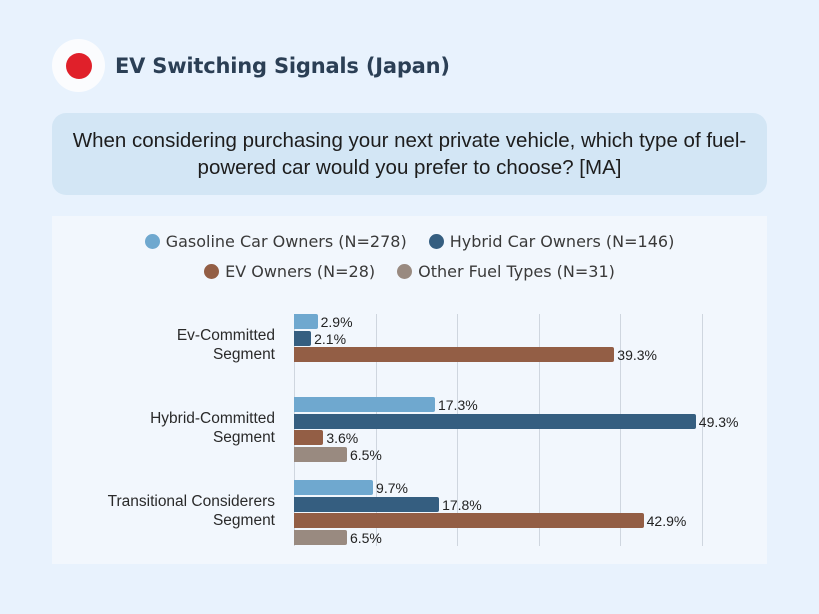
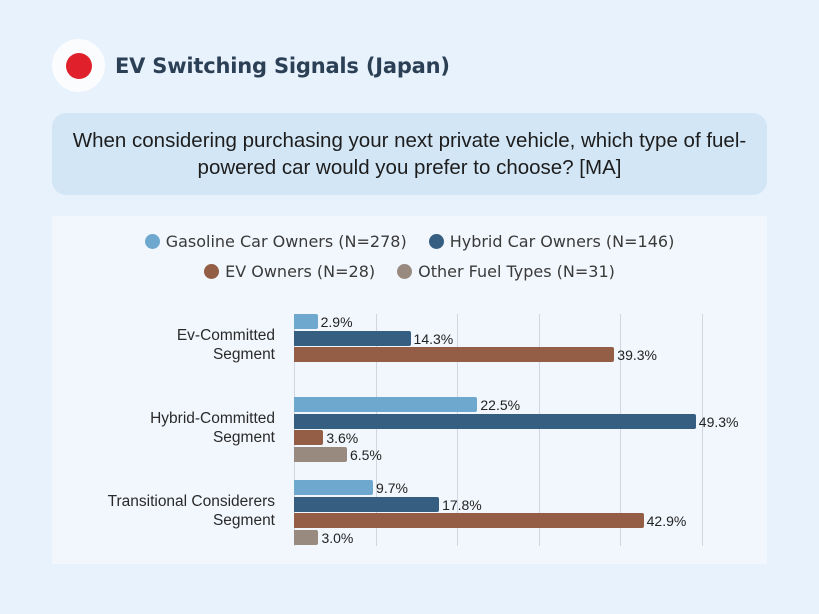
Hybrid Car Owners (N=146)/Ev-Committed Segment: 2.1% -> 14.3%
Gasoline Car Owners (N=278)/Hybrid-Committed Segment: 17.3% -> 22.5%
Other Fuel Types (N=31)/Transitional Considerers Segment: 6.5% -> 3.0%
